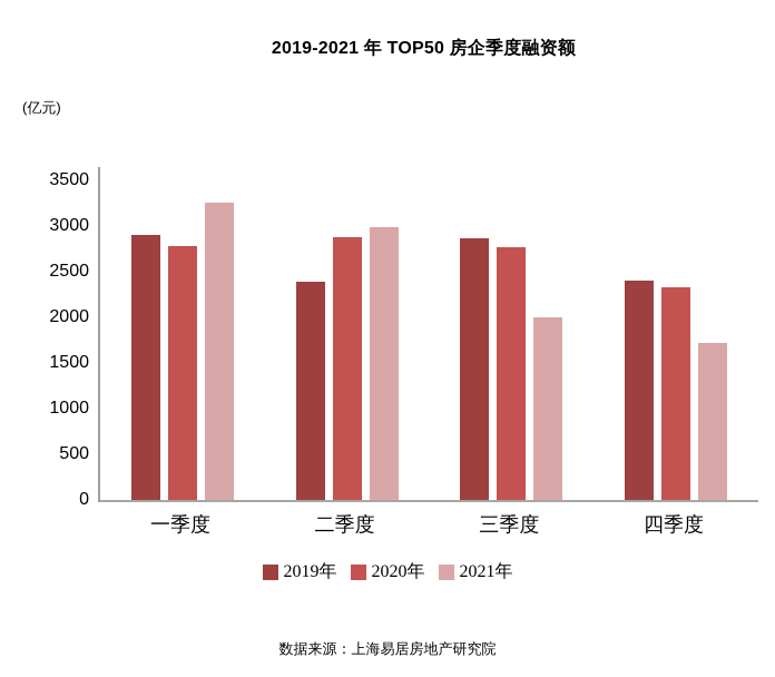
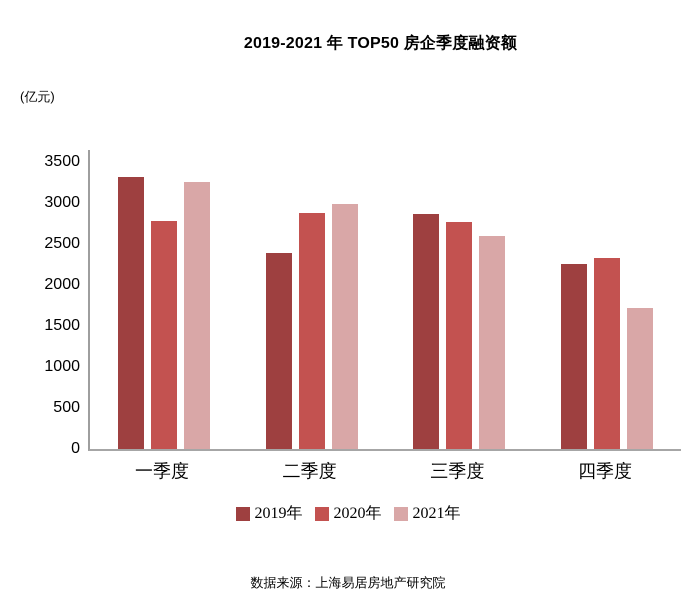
2019年/一季度: 2900 -> 3300
2021年/三季度: 2000 -> 2600
2019年/四季度: 2400 -> 2300
